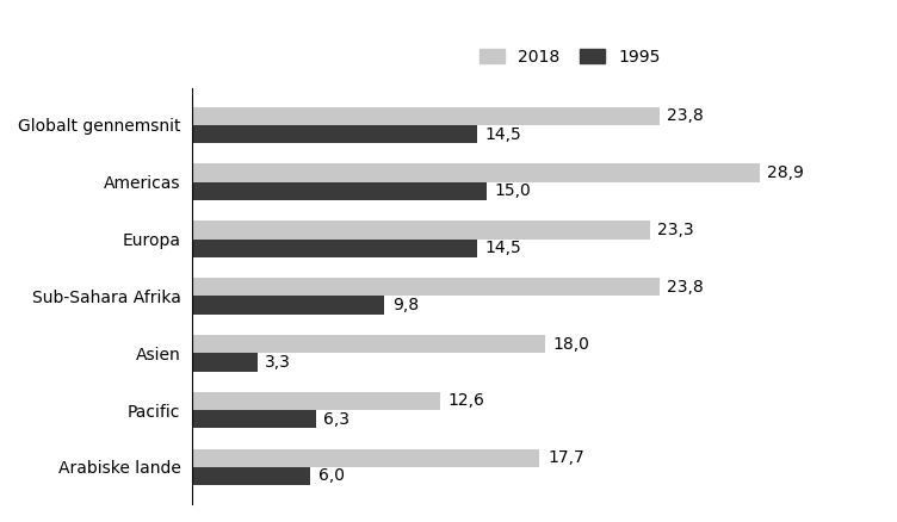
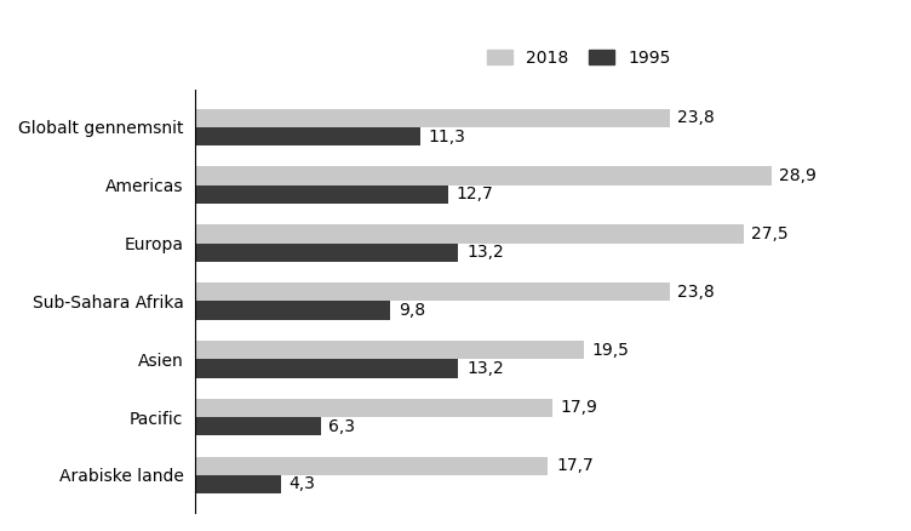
1995/Globalt gennemsnit: 14,5 -> 11,3
1995/Americas: 15,0 -> 12,7
2018/Europa: 23,3 -> 27,5
1995/Europa: 14,5 -> 13,2
2018/Asien: 18,0 -> 19,5
1995/Asien: 3,3 -> 13,2
2018/Pacific: 12,6 -> 17,9
1995/Arabiske lande: 6,0 -> 4,3
